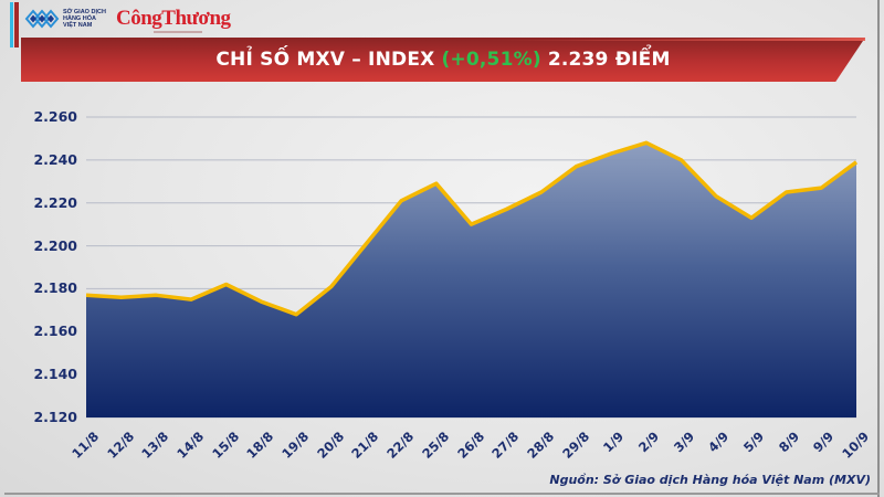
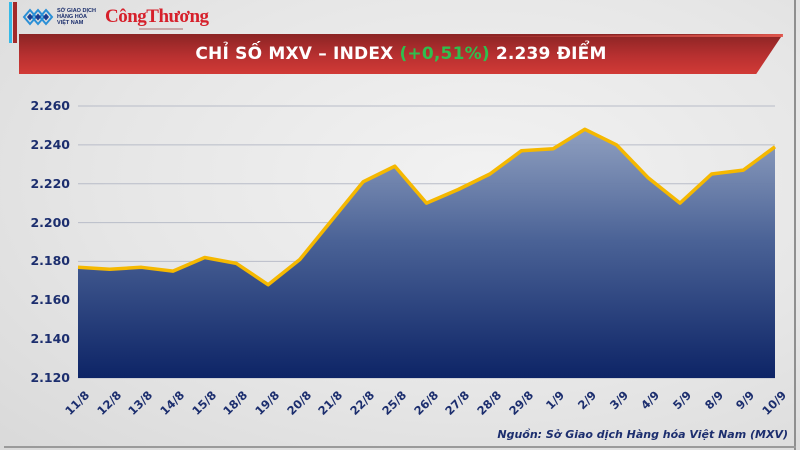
18/8: 2174 -> 2179
1/9: 2243 -> 2238
5/9: 2213 -> 2210
